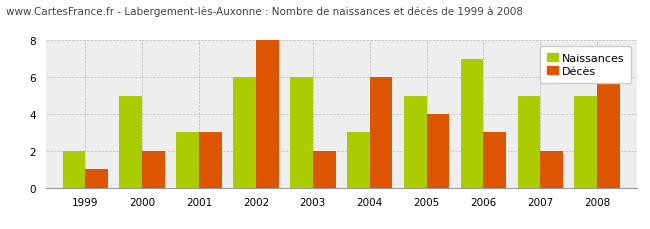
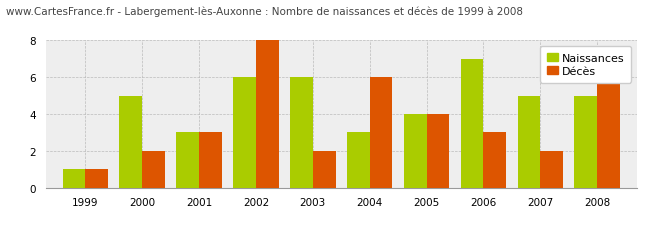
Naissances/1999: 2 -> 1
Naissances/2005: 5 -> 4
